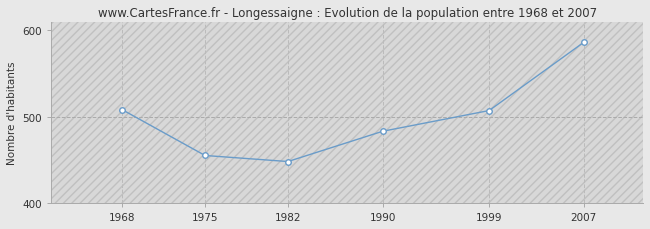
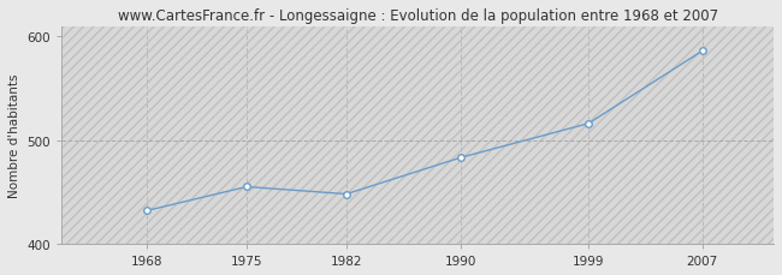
1968: 508 -> 432
1999: 507 -> 516
